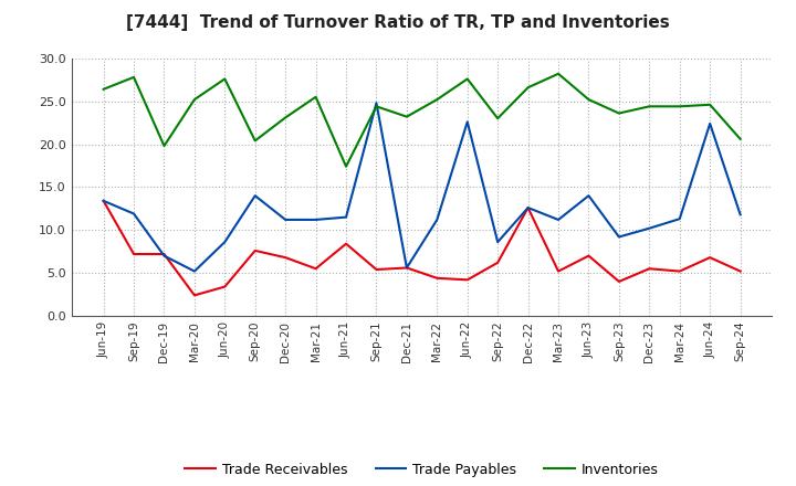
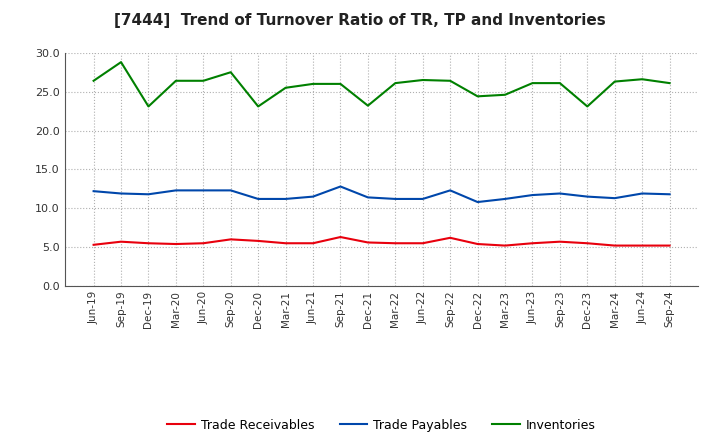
Trade Receivables/Jun-19: 13.4 -> 5.3
Trade Payables/Jun-19: 13.4 -> 12.2
Trade Receivables/Sep-19: 7.2 -> 5.7
Inventories/Sep-19: 27.8 -> 28.8
Trade Receivables/Dec-19: 7.2 -> 5.5
Trade Payables/Dec-19: 7.0 -> 11.8
Inventories/Dec-19: 19.8 -> 23.1
Trade Receivables/Mar-20: 2.4 -> 5.4
Trade Payables/Mar-20: 5.2 -> 12.3
Inventories/Mar-20: 25.2 -> 26.4
Trade Receivables/Jun-20: 3.4 -> 5.5
Trade Payables/Jun-20: 8.6 -> 12.3
Inventories/Jun-20: 27.6 -> 26.4
Trade Receivables/Sep-20: 7.6 -> 6.0
Trade Payables/Sep-20: 14.0 -> 12.3
Inventories/Sep-20: 20.4 -> 27.5
Trade Receivables/Dec-20: 6.8 -> 5.8
Trade Receivables/Jun-21: 8.4 -> 5.5
Inventories/Jun-21: 17.4 -> 26.0
Trade Receivables/Sep-21: 5.4 -> 6.3
Trade Payables/Sep-21: 24.8 -> 12.8
Inventories/Sep-21: 24.4 -> 26.0
Trade Payables/Dec-21: 5.6 -> 11.4
Trade Receivables/Mar-22: 4.4 -> 5.5
Inventories/Mar-22: 25.2 -> 26.1
Trade Receivables/Jun-22: 4.2 -> 5.5
Trade Payables/Jun-22: 22.6 -> 11.2
Inventories/Jun-22: 27.6 -> 26.5
Trade Payables/Sep-22: 8.6 -> 12.3
Inventories/Sep-22: 23.0 -> 26.4
Trade Receivables/Dec-22: 12.6 -> 5.4
Trade Payables/Dec-22: 12.6 -> 10.8
Inventories/Dec-22: 26.6 -> 24.4
Inventories/Mar-23: 28.2 -> 24.6
Trade Receivables/Jun-23: 7.0 -> 5.5
Trade Payables/Jun-23: 14.0 -> 11.7
Inventories/Jun-23: 25.2 -> 26.1
Trade Receivables/Sep-23: 4.0 -> 5.7
Trade Payables/Sep-23: 9.2 -> 11.9
Inventories/Sep-23: 23.6 -> 26.1
Trade Payables/Dec-23: 10.2 -> 11.5
Inventories/Dec-23: 24.4 -> 23.1
Inventories/Mar-24: 24.4 -> 26.3
Trade Receivables/Jun-24: 6.8 -> 5.2
Trade Payables/Jun-24: 22.4 -> 11.9
Inventories/Jun-24: 24.6 -> 26.6
Inventories/Sep-24: 20.6 -> 26.1
